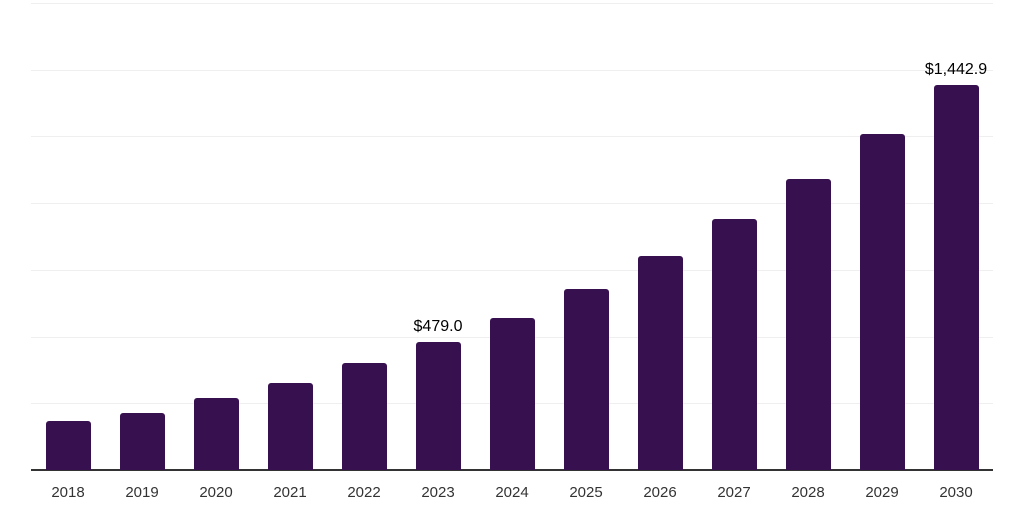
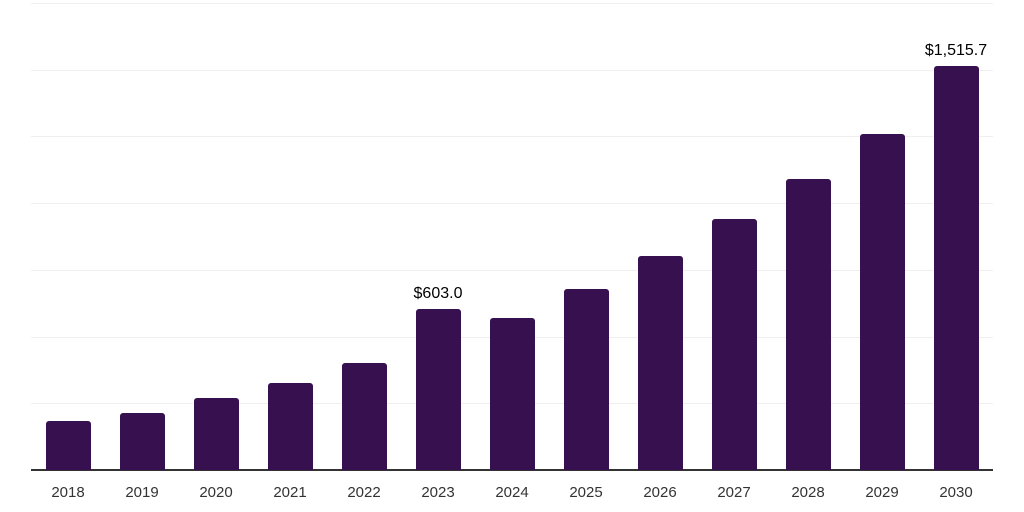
2023: $479.0 -> $603.0
2030: $1,442.9 -> $1,515.7
